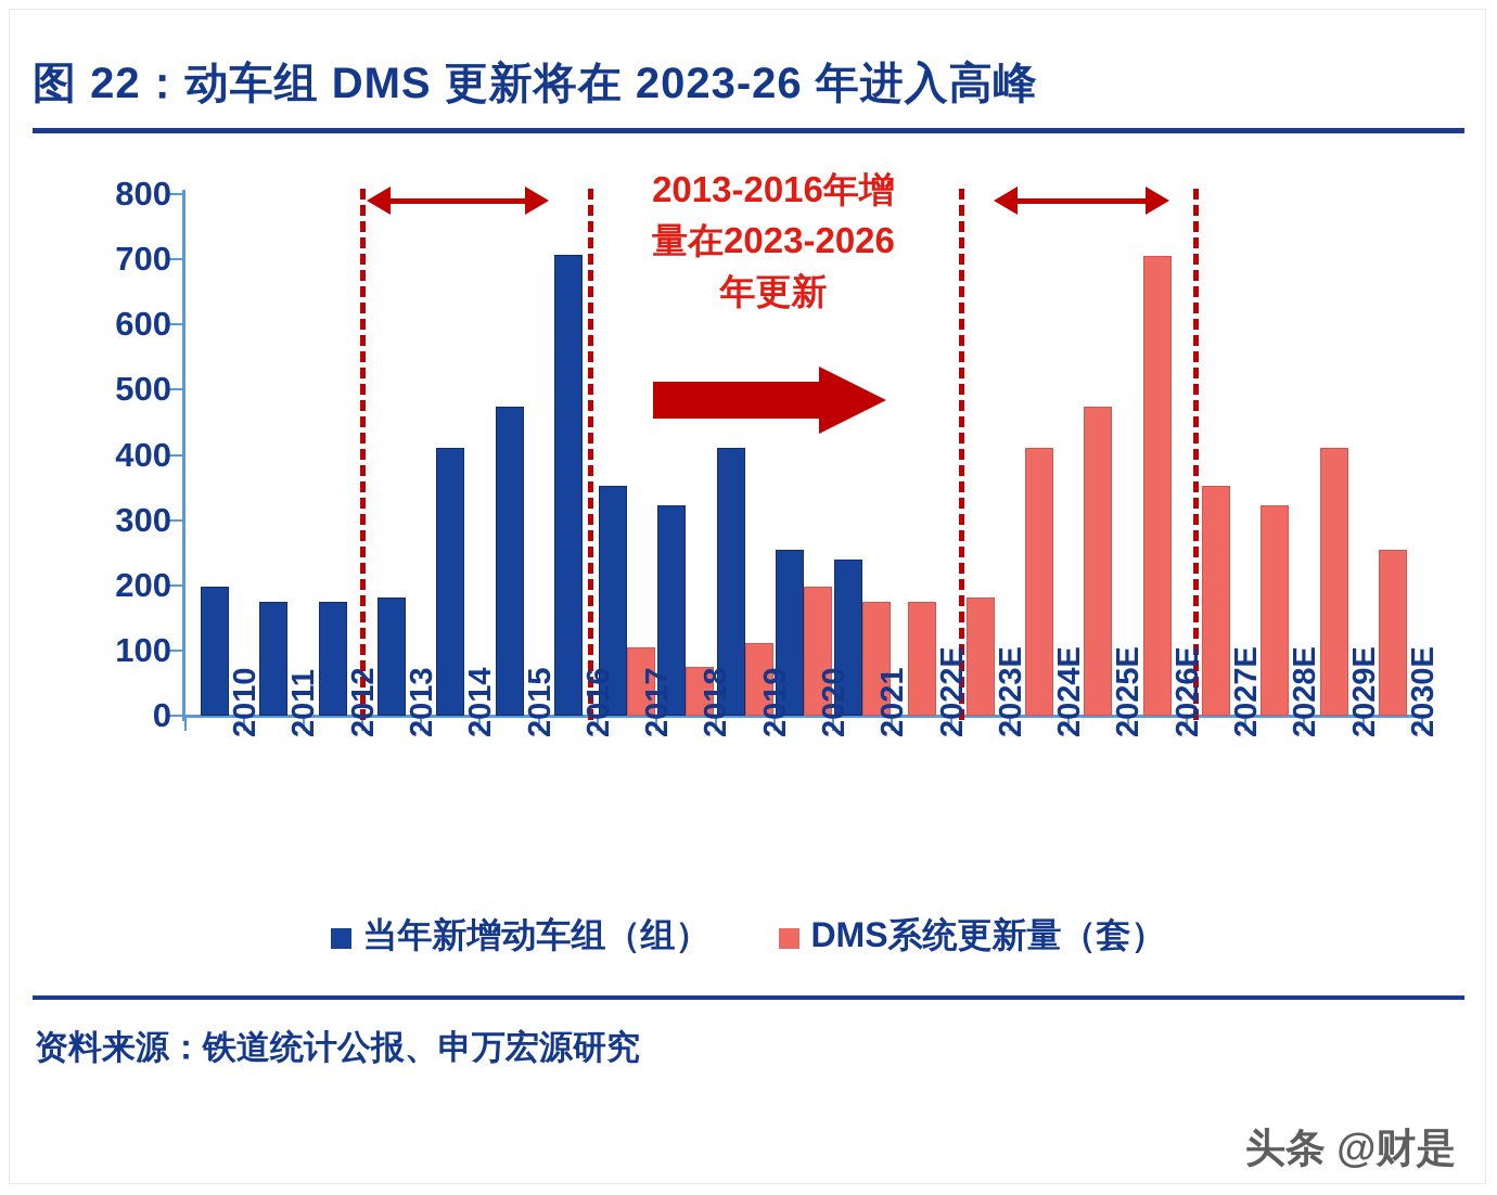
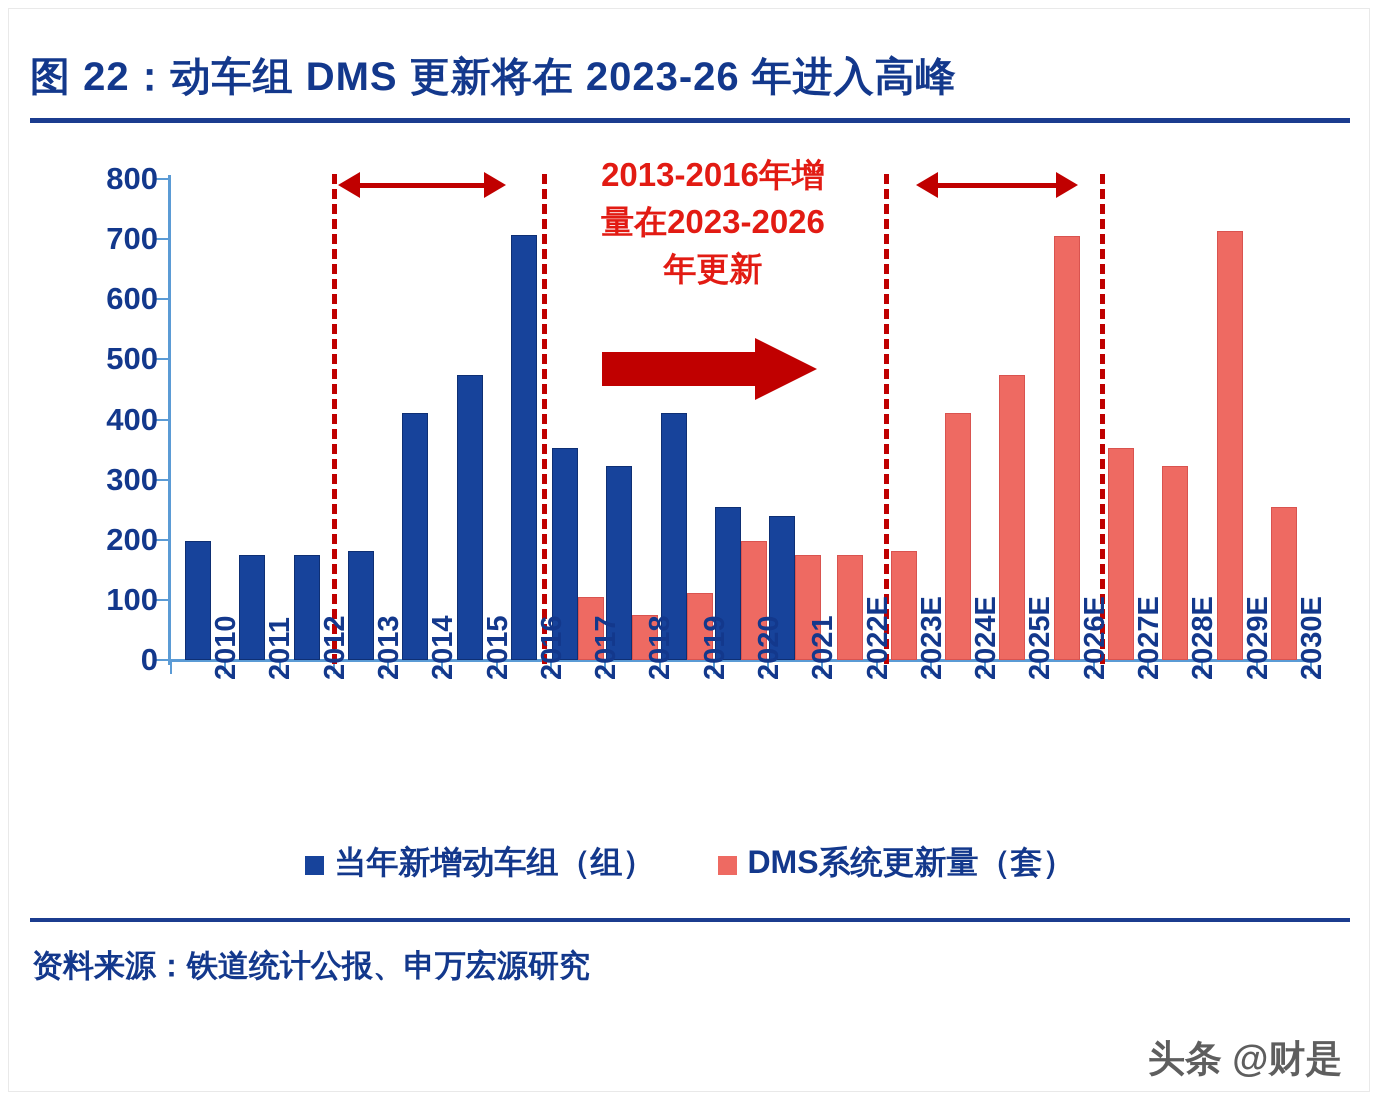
DMS系统更新量（套）/2029E: 410 -> 710
